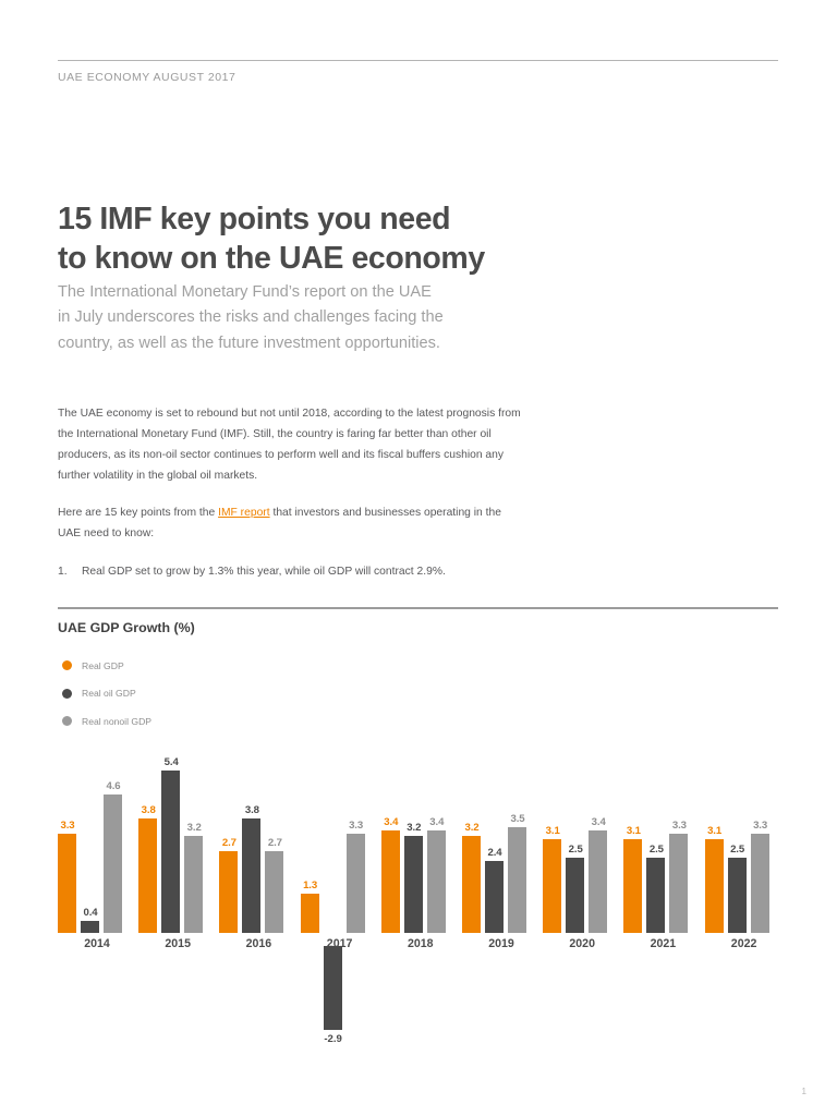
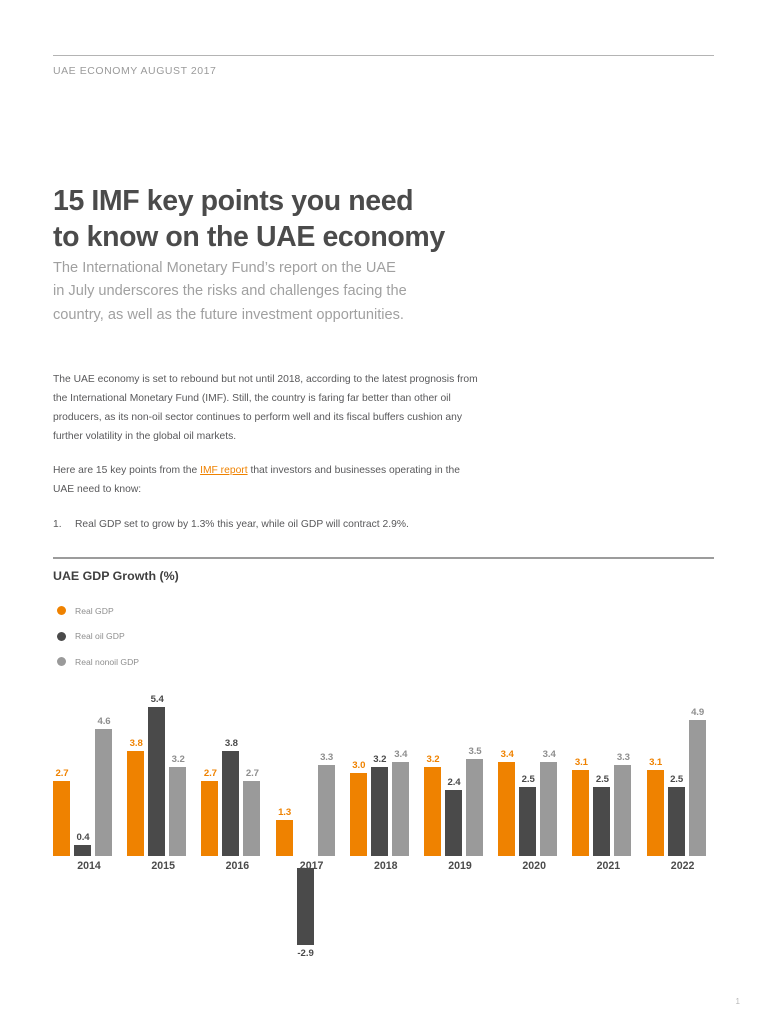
Real GDP/2014: 3.3 -> 2.7
Real GDP/2018: 3.4 -> 3.0
Real GDP/2020: 3.1 -> 3.4
Real nonoil GDP/2022: 3.3 -> 4.9
